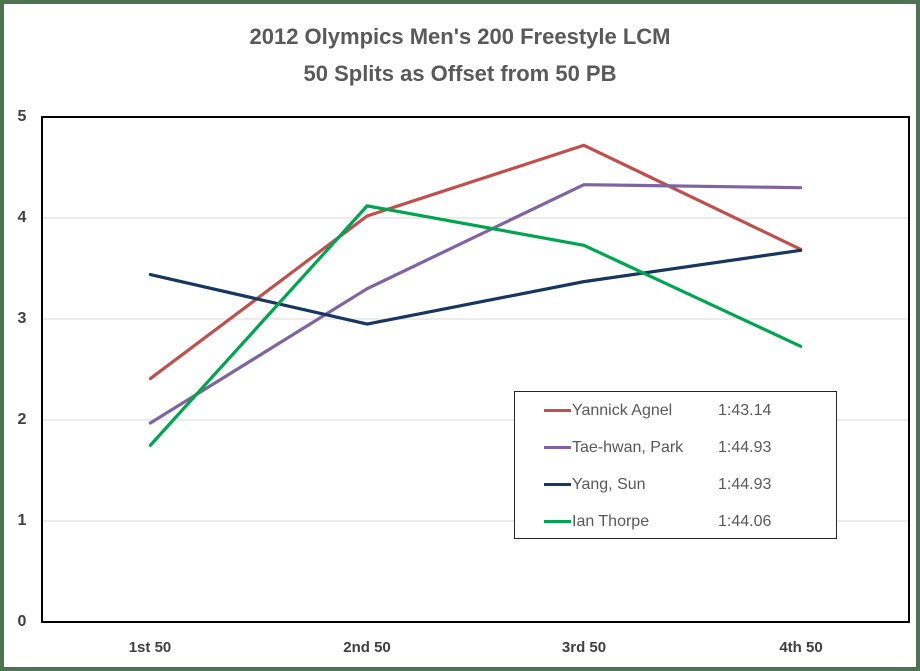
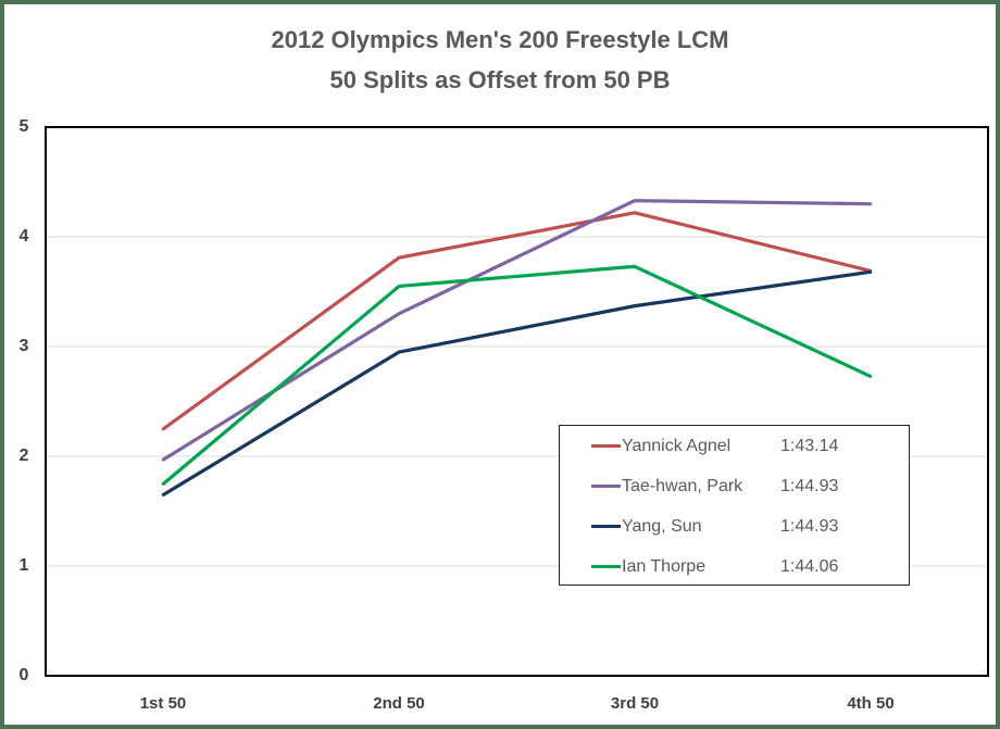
Yannick Agnel/1st 50: 2.41 -> 2.25
Yang, Sun/1st 50: 3.44 -> 1.65
Yannick Agnel/2nd 50: 4.02 -> 3.81
Ian Thorpe/2nd 50: 4.12 -> 3.55
Yannick Agnel/3rd 50: 4.72 -> 4.22
